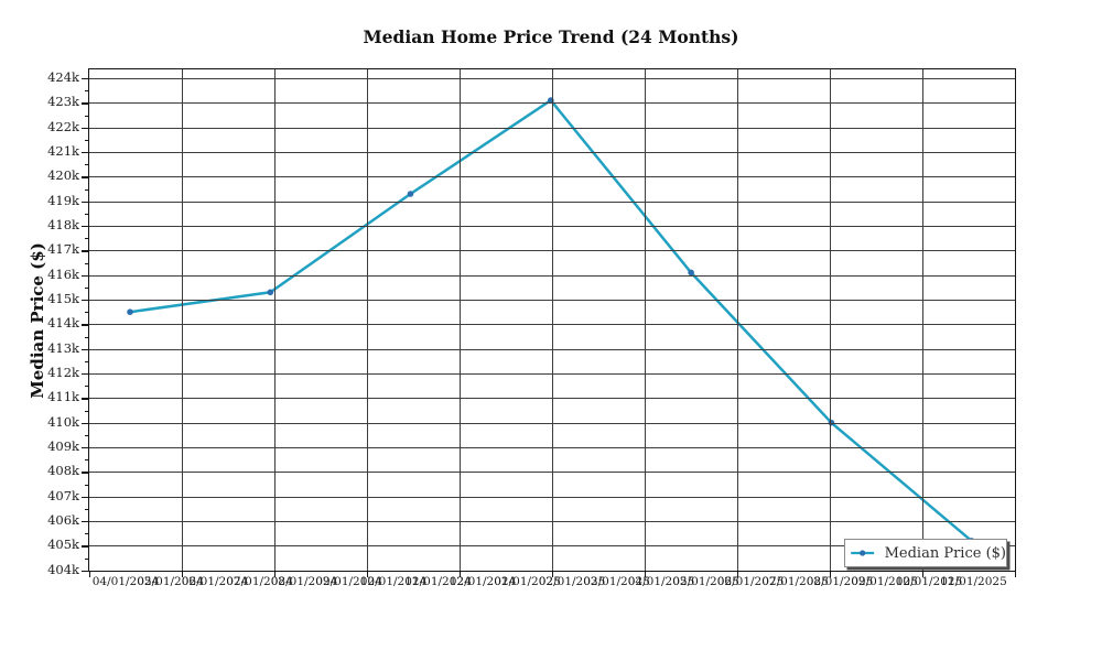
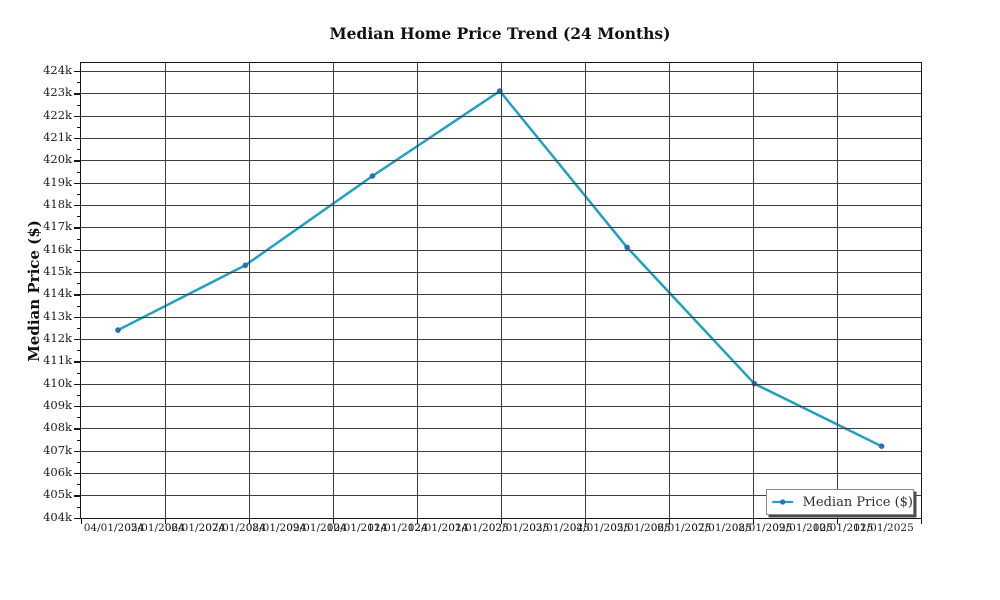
04/01/2024: 414.5k -> 412.4k
11/01/2025: 405.2k -> 407.2k
